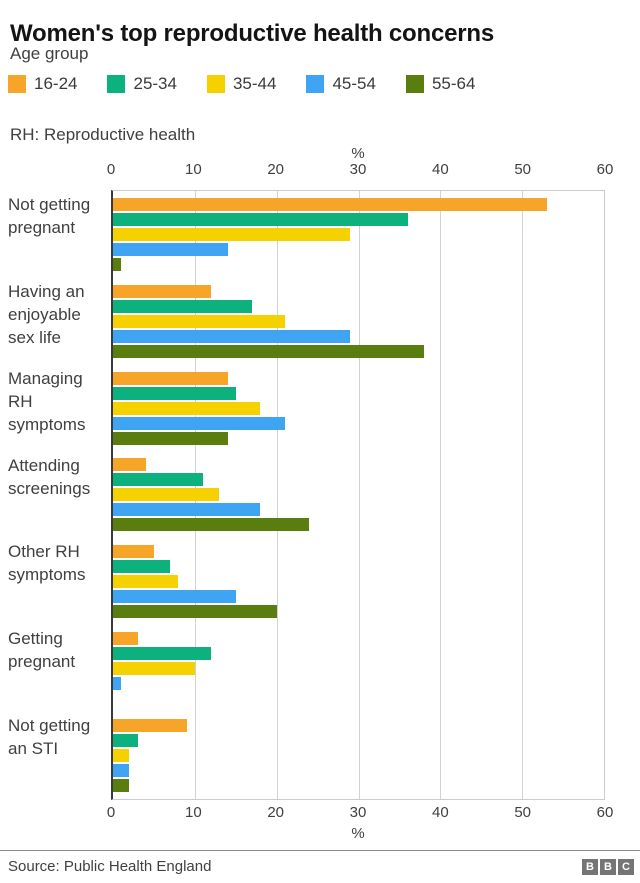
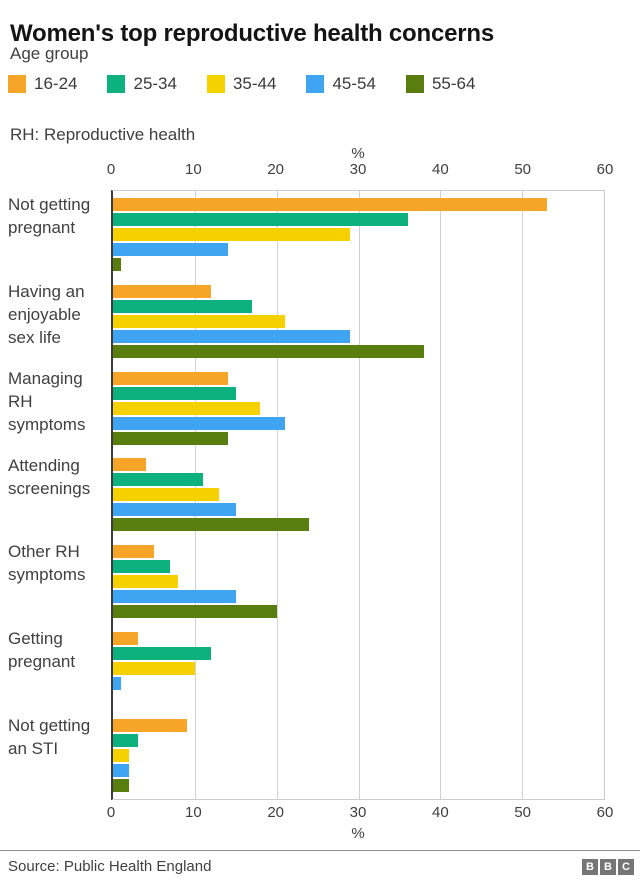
45-54/Attending screenings: 18 -> 15
